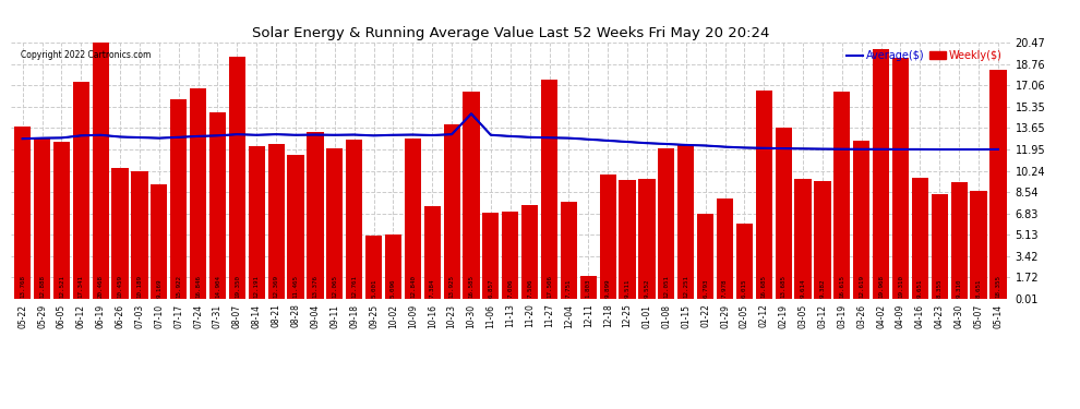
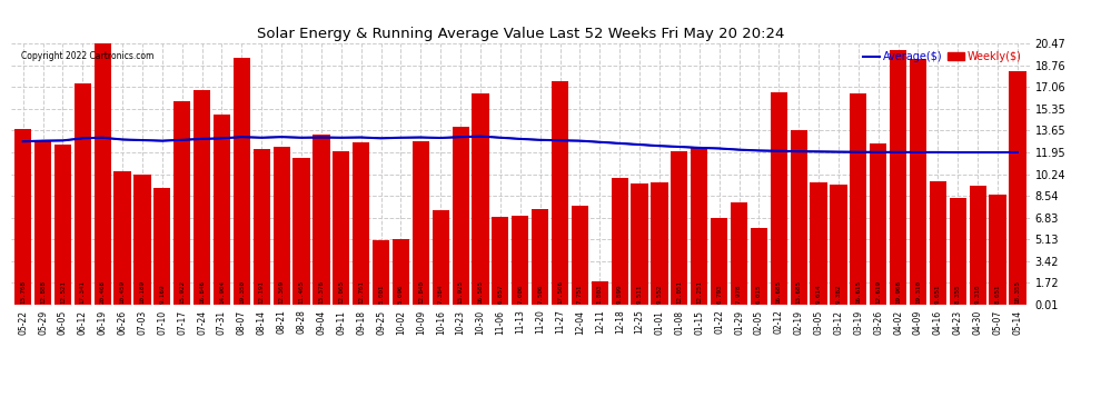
Average($)/10-30: 14.8 -> 13.2
